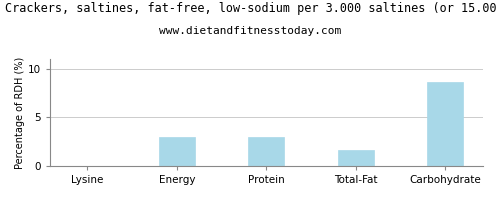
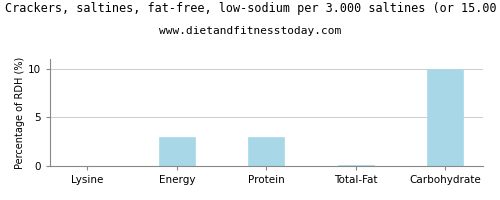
Total-Fat: 1.6 -> 0.1
Carbohydrate: 8.6 -> 10.0
